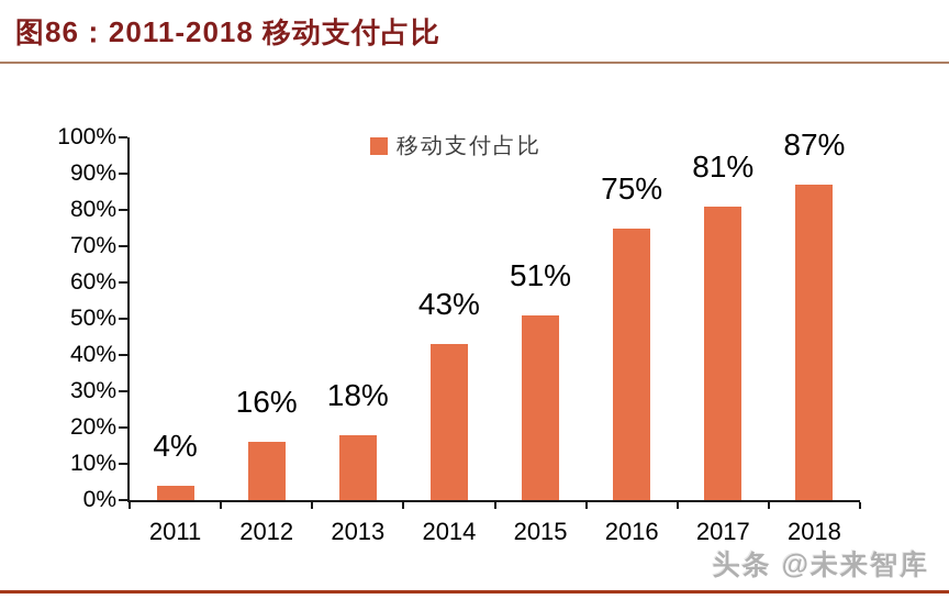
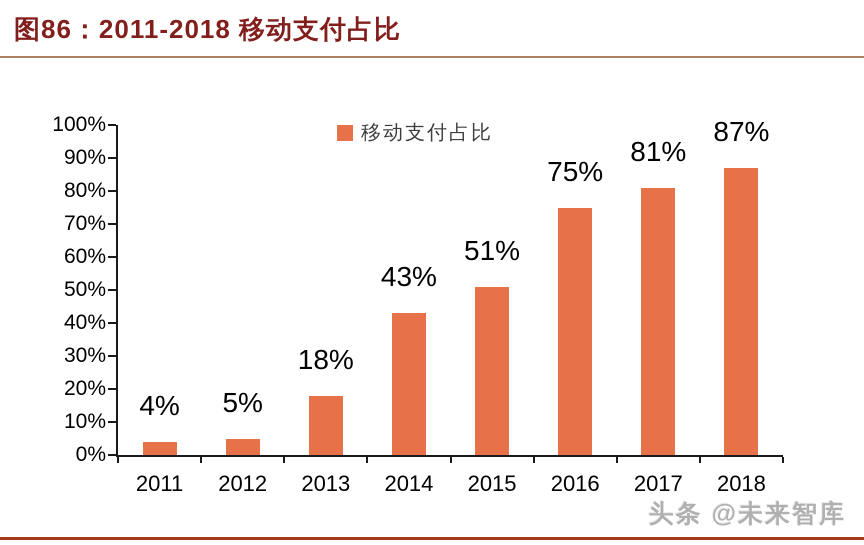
2012: 16% -> 5%
